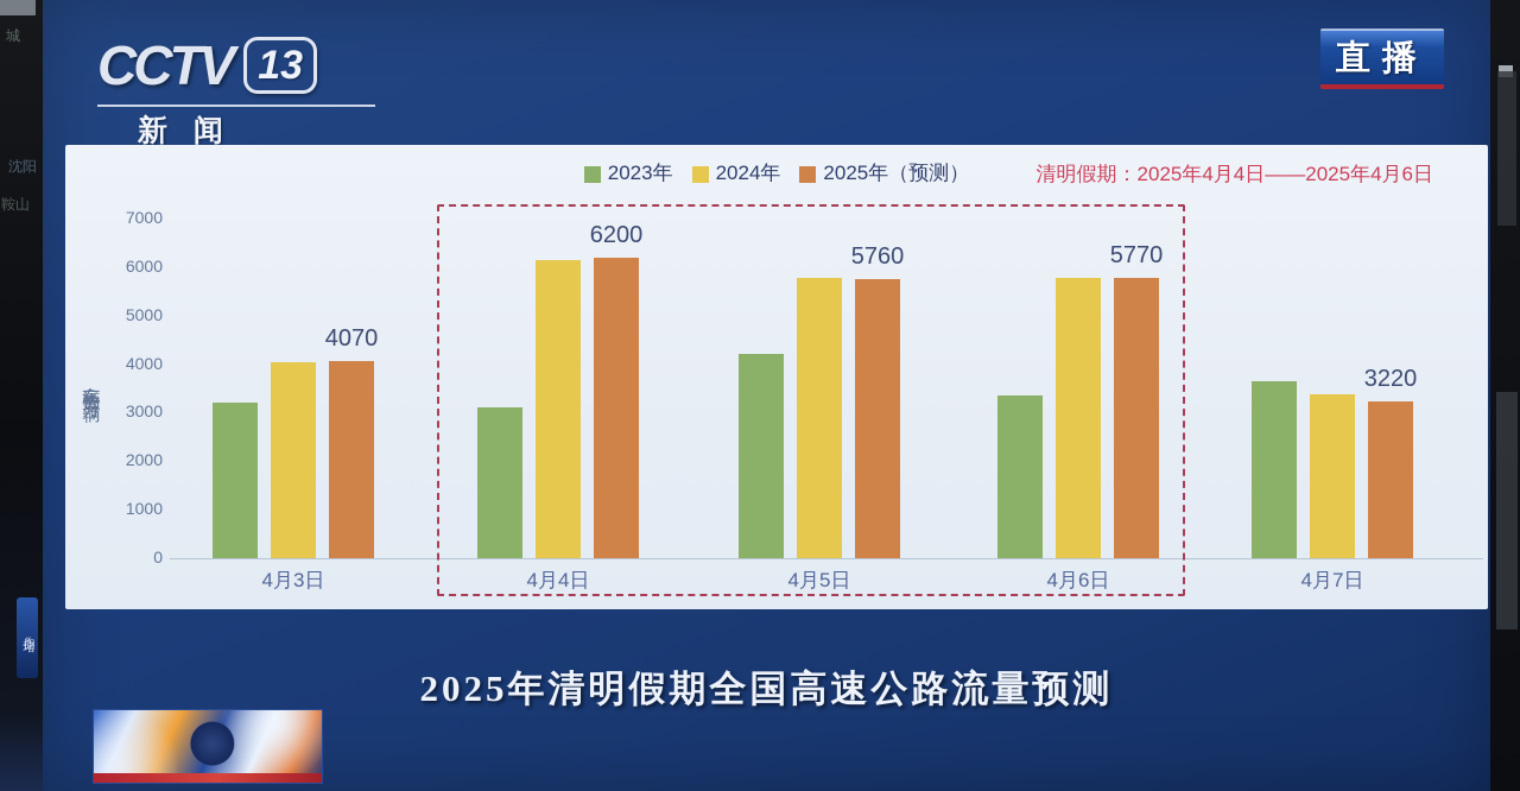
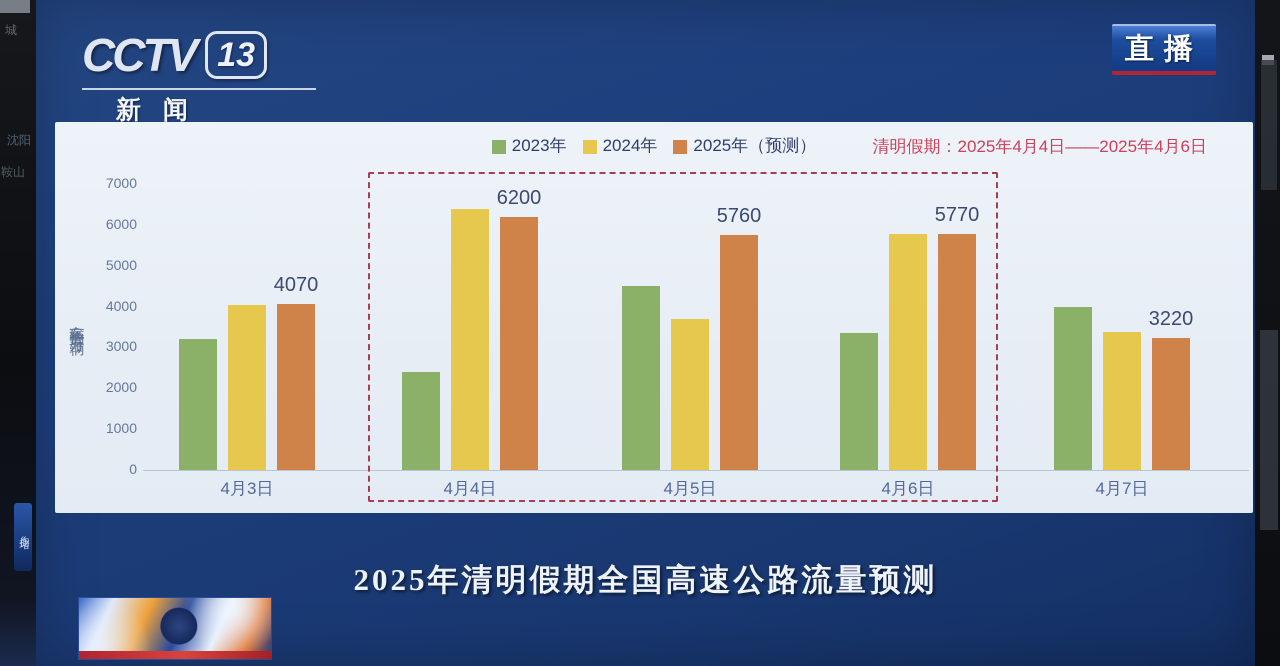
2023年/4月4日: 3100 -> 2400
2024年/4月4日: 6200 -> 6400
2023年/4月5日: 4200 -> 4500
2024年/4月5日: 5800 -> 3700
2023年/4月7日: 3600 -> 4000
